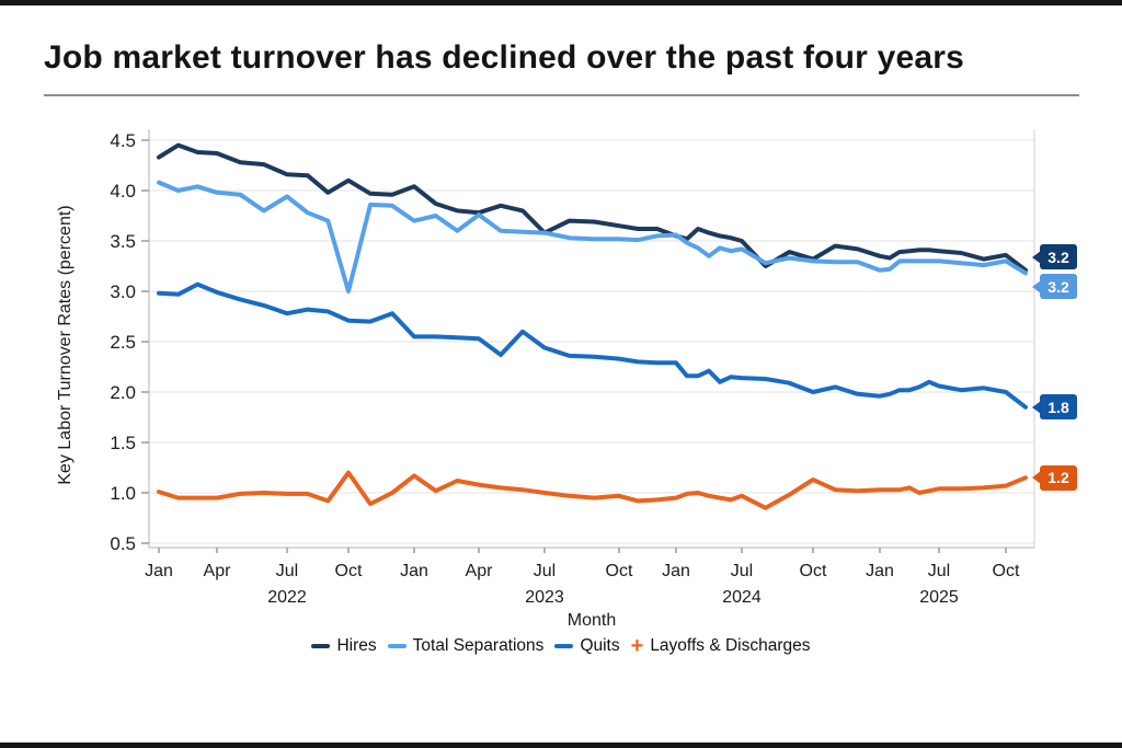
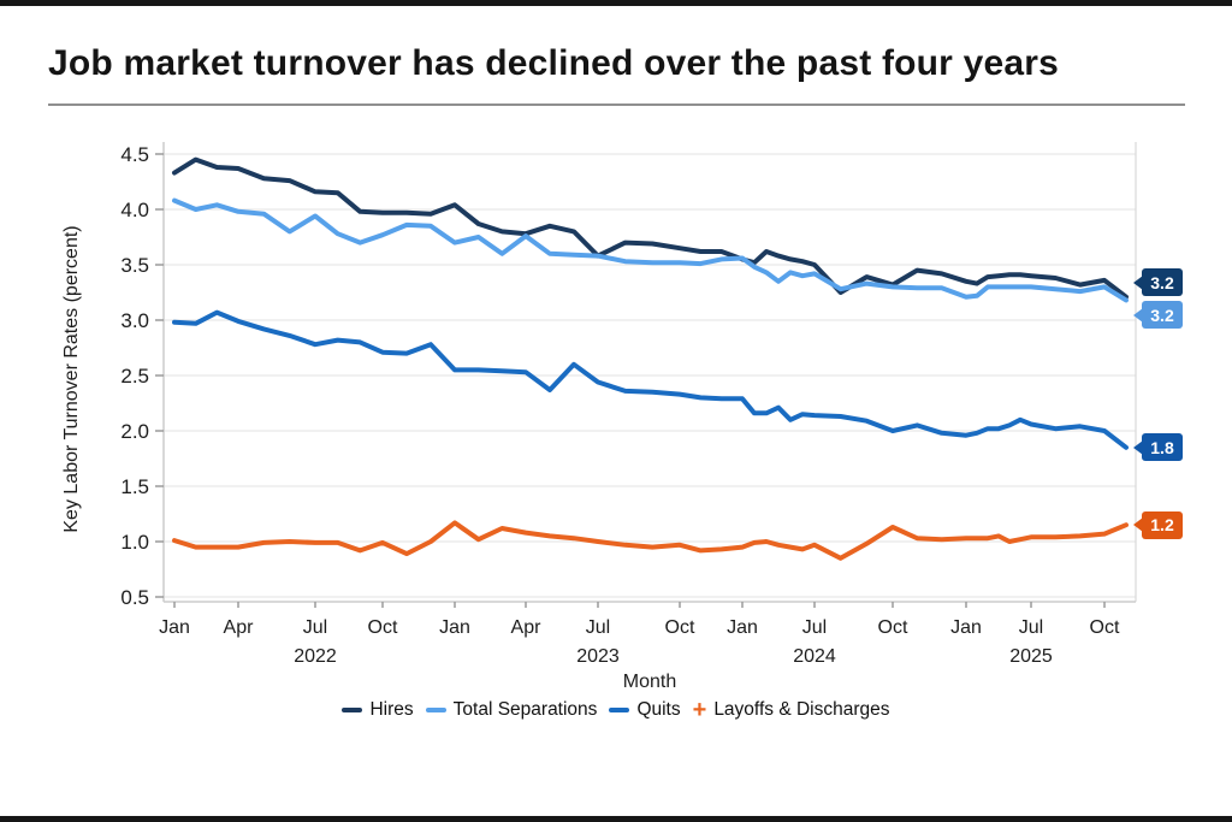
Hires/Oct 2022: 4.1 -> 4.0
Total Separations/Oct 2022: 3.0 -> 3.8
Layoffs & Discharges/Oct 2022: 1.2 -> 1.0
